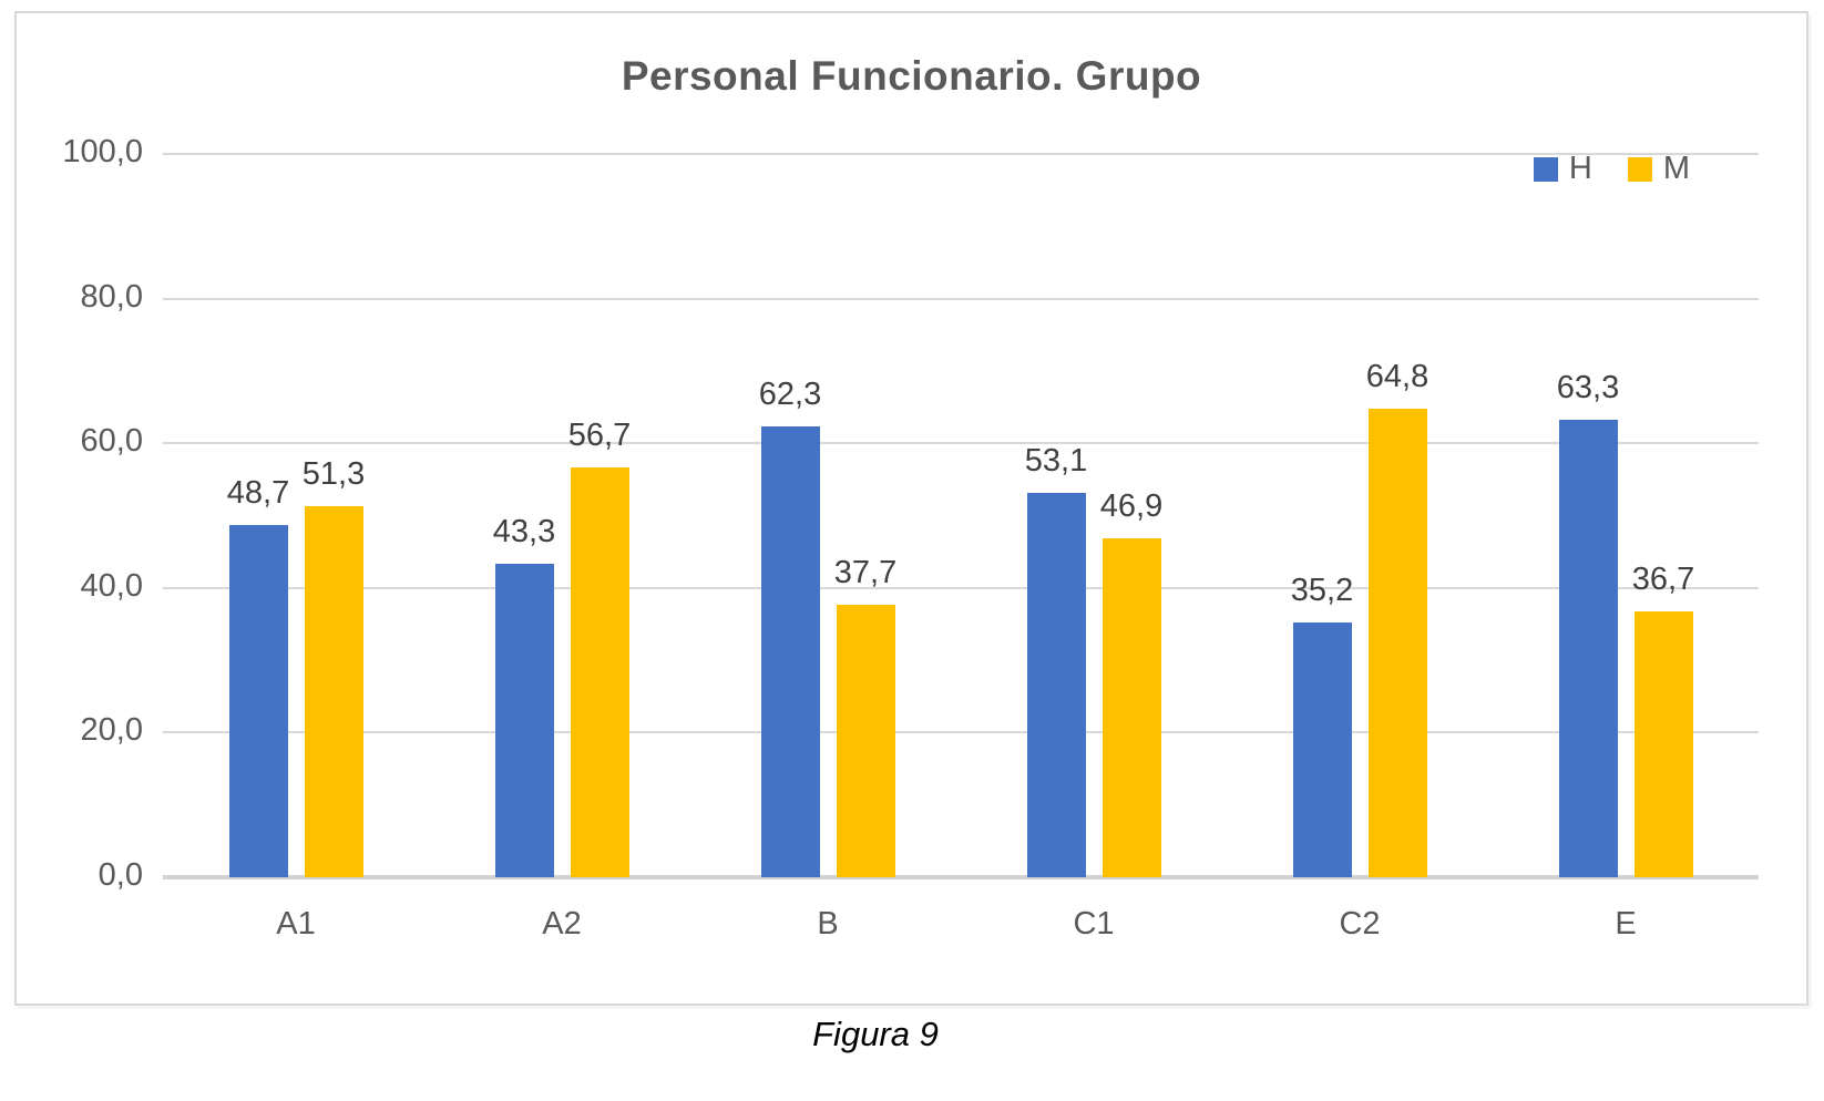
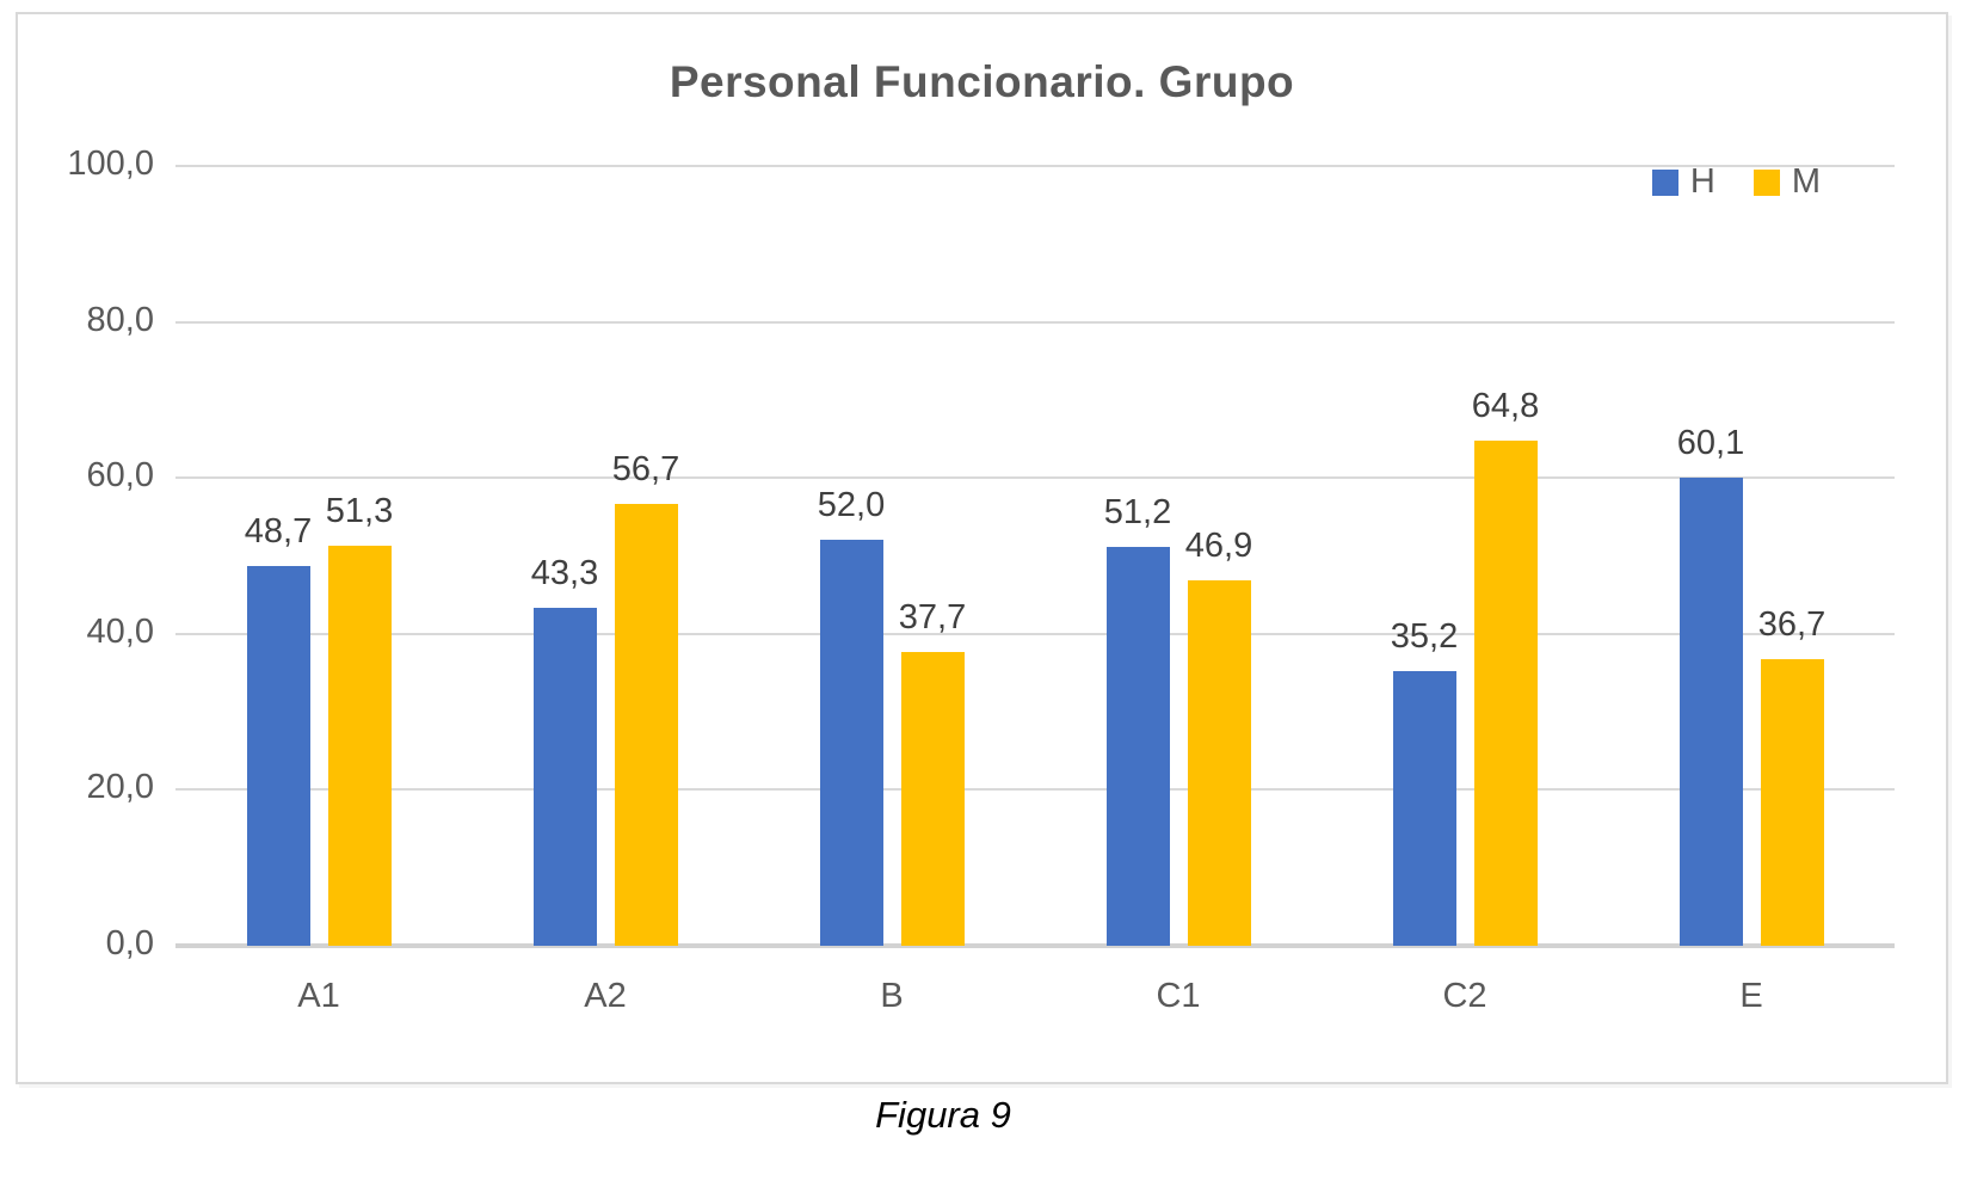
H/B: 62,3 -> 52,0
H/C1: 53,1 -> 51,2
H/E: 63,3 -> 60,1
